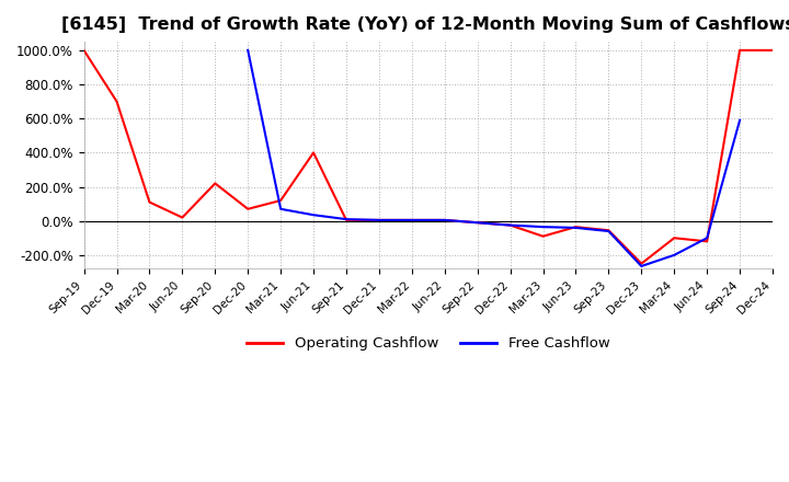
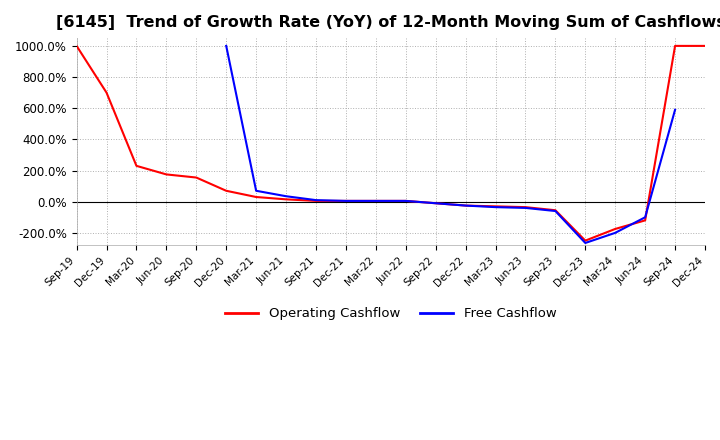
Operating Cashflow/Mar-20: 110% -> 230%
Operating Cashflow/Jun-20: 20% -> 180%
Operating Cashflow/Sep-20: 220% -> 160%
Operating Cashflow/Mar-21: 120% -> 30%
Operating Cashflow/Jun-21: 400% -> 20%
Operating Cashflow/Mar-23: -90% -> -30%
Operating Cashflow/Mar-24: -100% -> -180%
